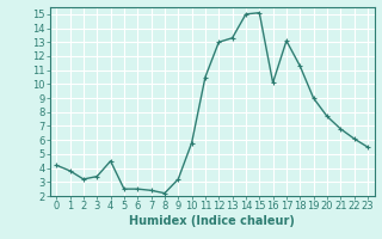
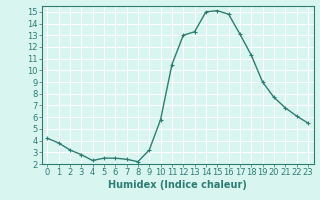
3: 3.4 -> 2.8
4: 4.5 -> 2.3
16: 10.1 -> 14.8
